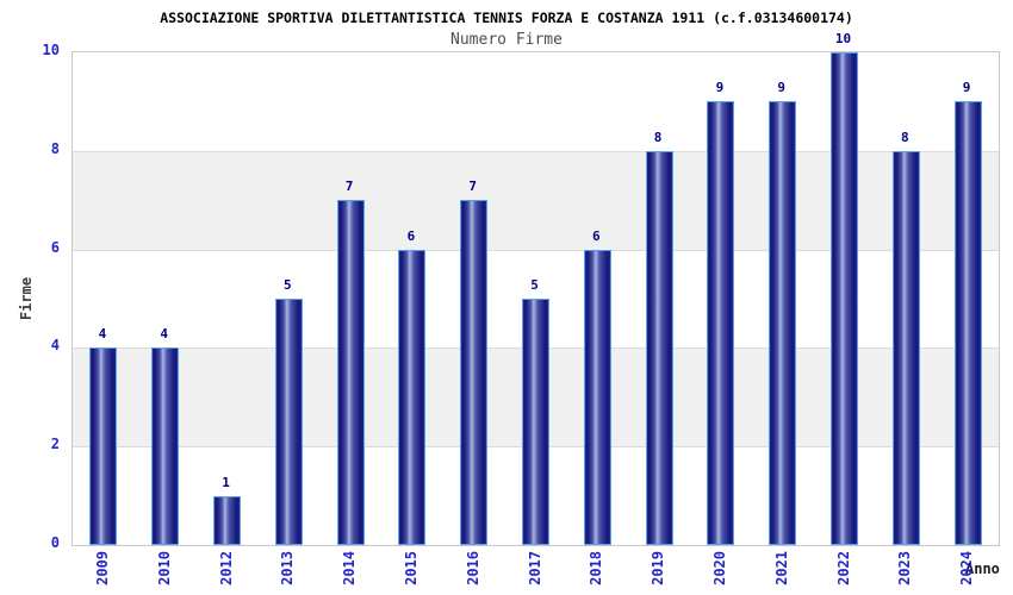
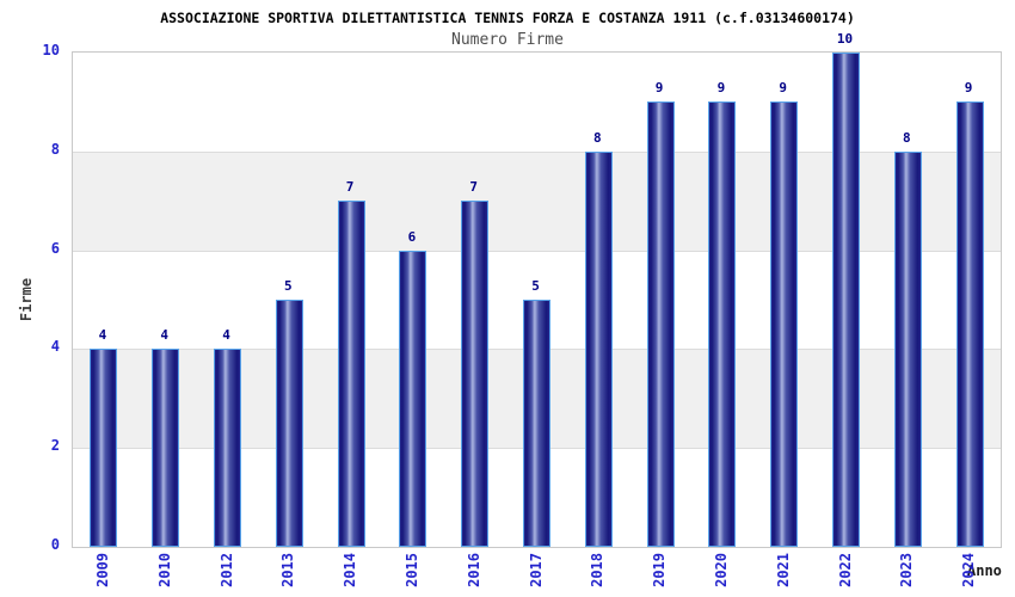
2012: 1 -> 4
2018: 6 -> 8
2019: 8 -> 9
